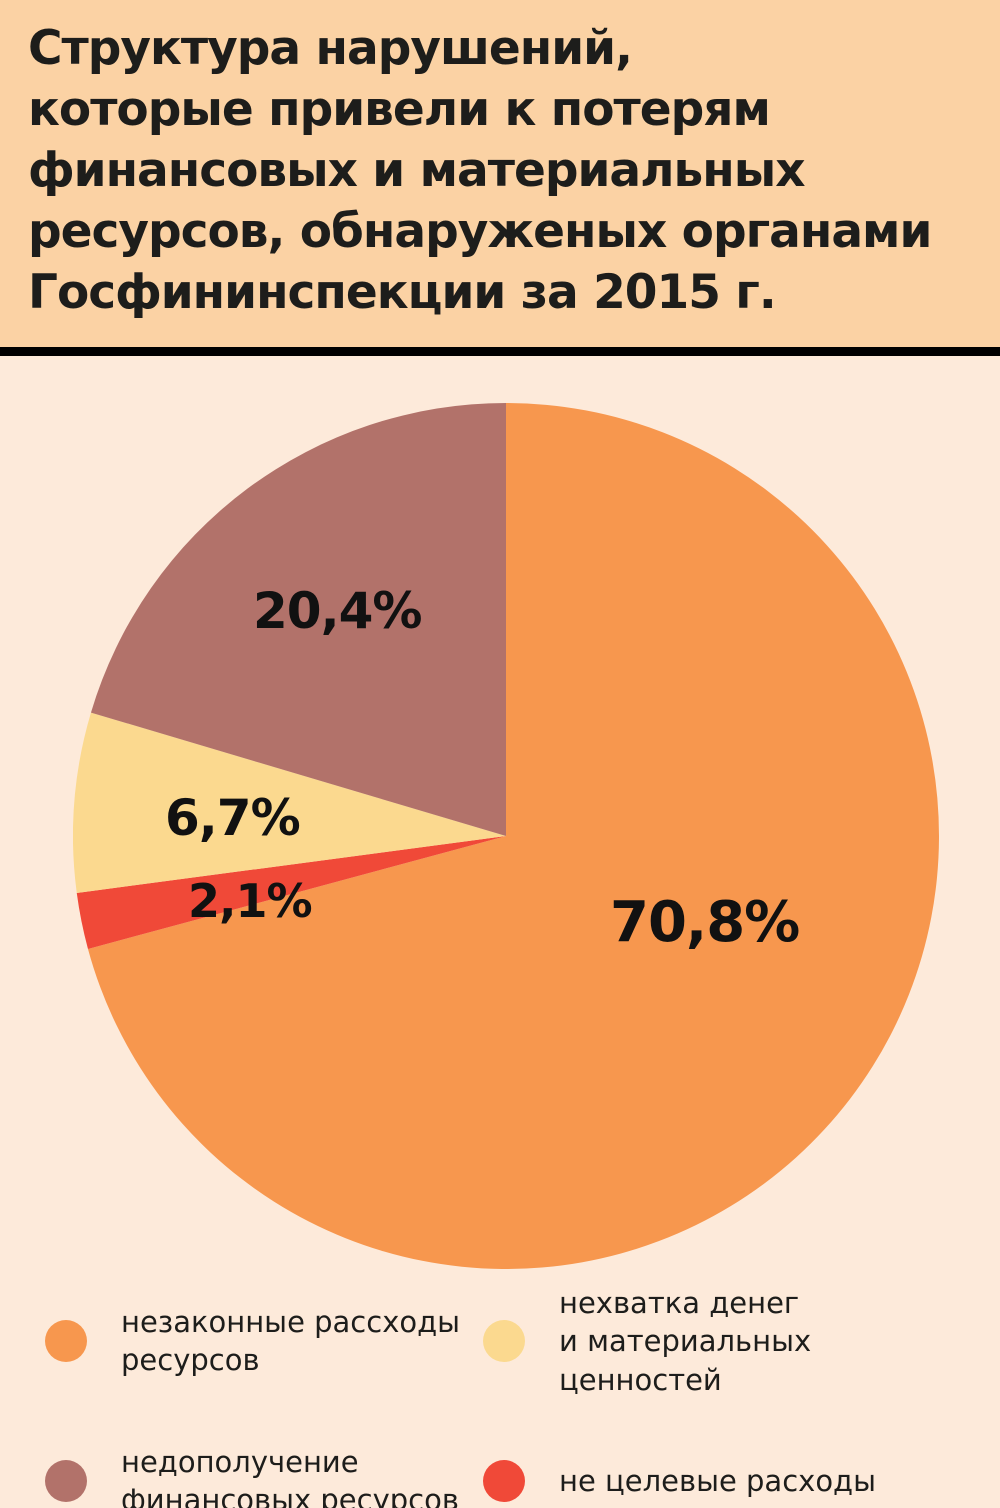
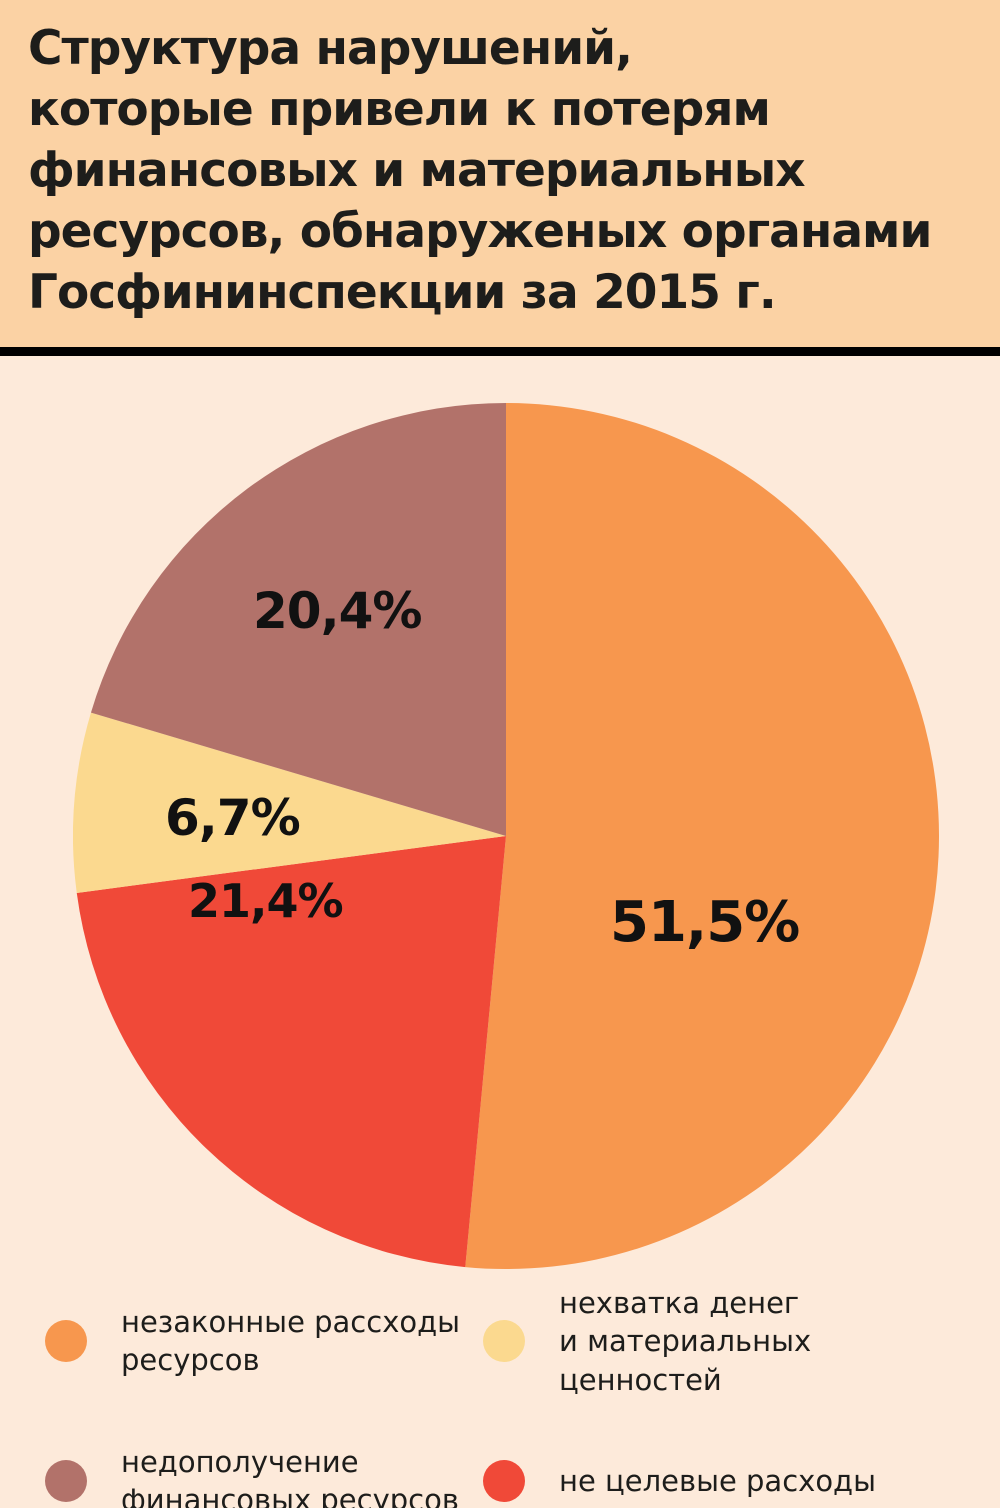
незаконные рассходы ресурсов: 70,8% -> 51,5%
не целевые расходы: 2,1% -> 21,4%
